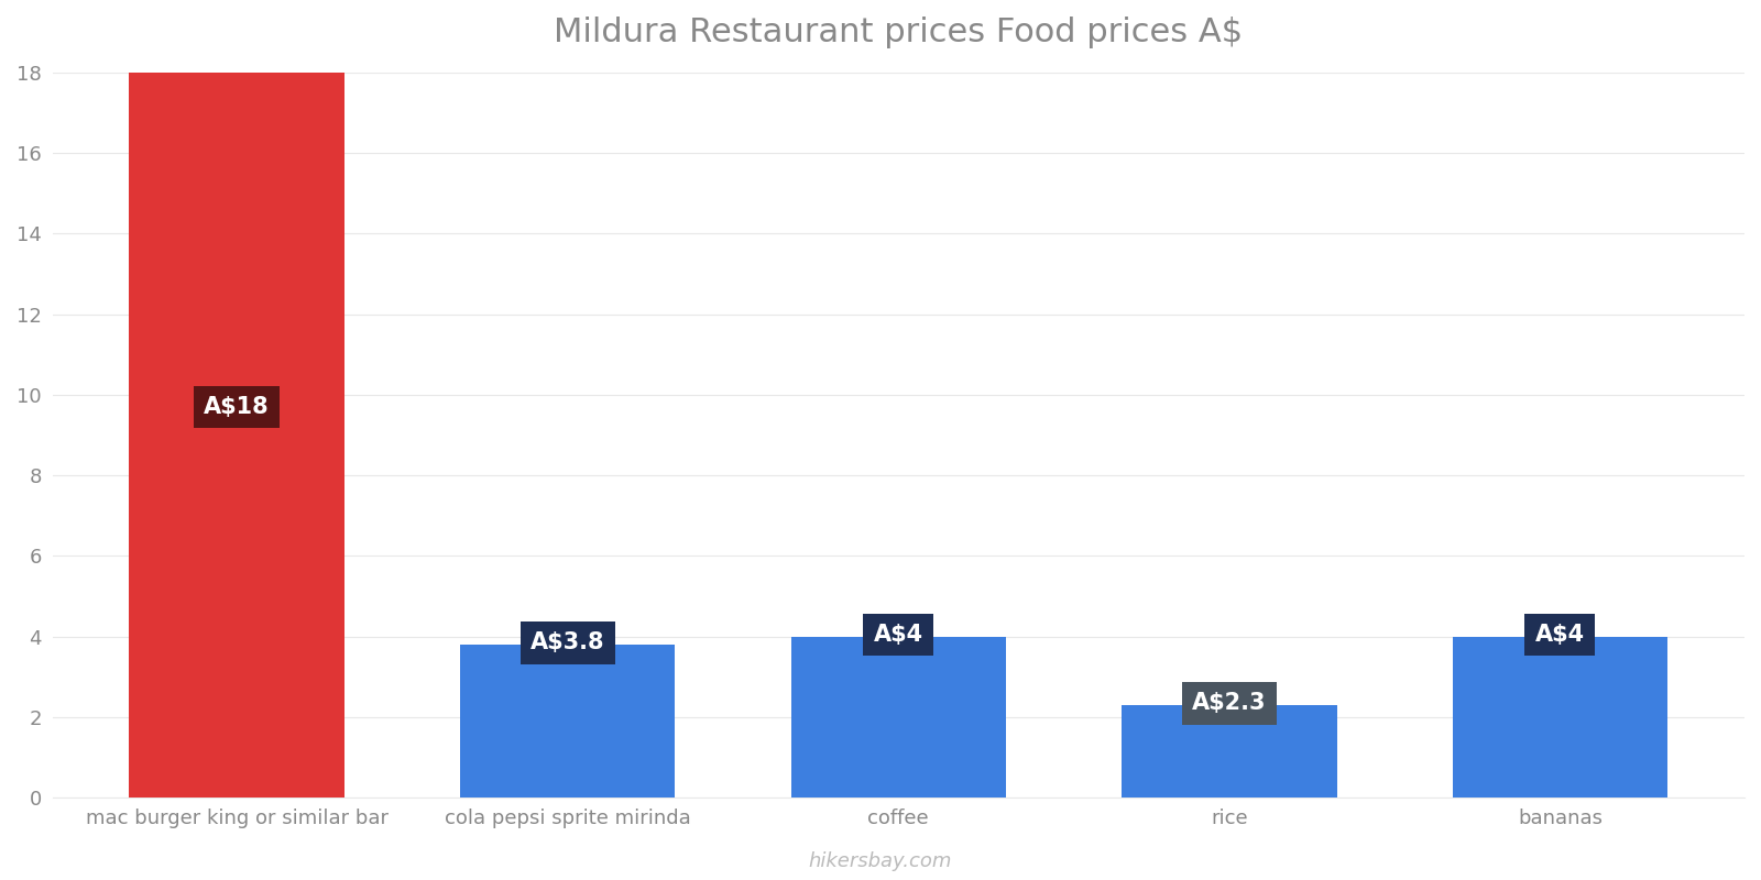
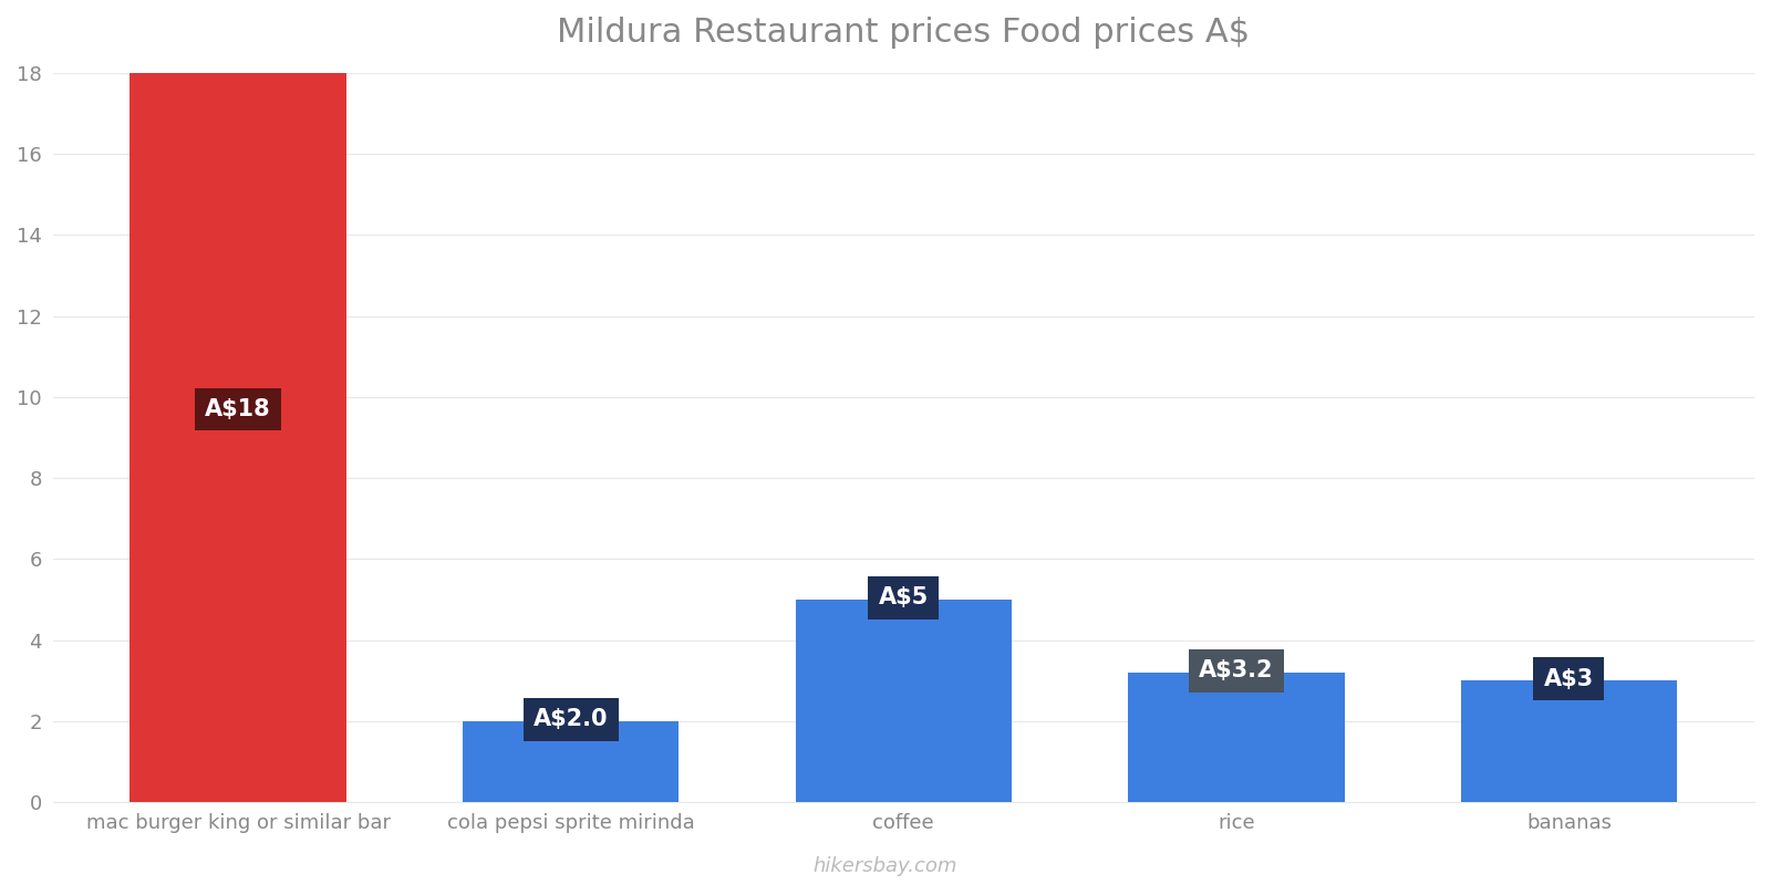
cola pepsi sprite mirinda: A$3.8 -> A$2.0
coffee: A$4 -> A$5
rice: A$2.3 -> A$3.2
bananas: A$4 -> A$3
